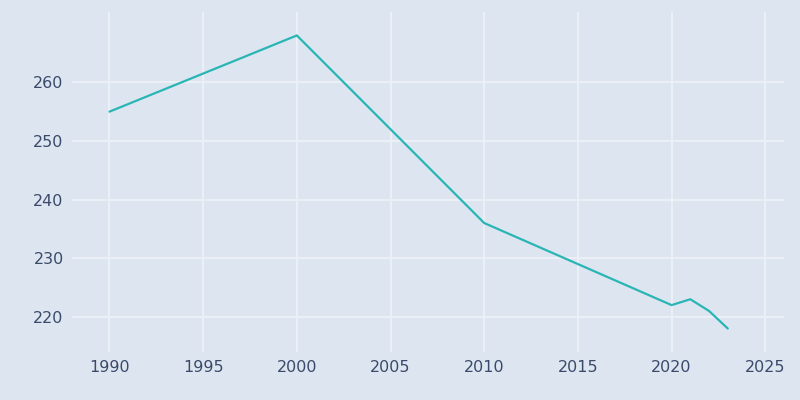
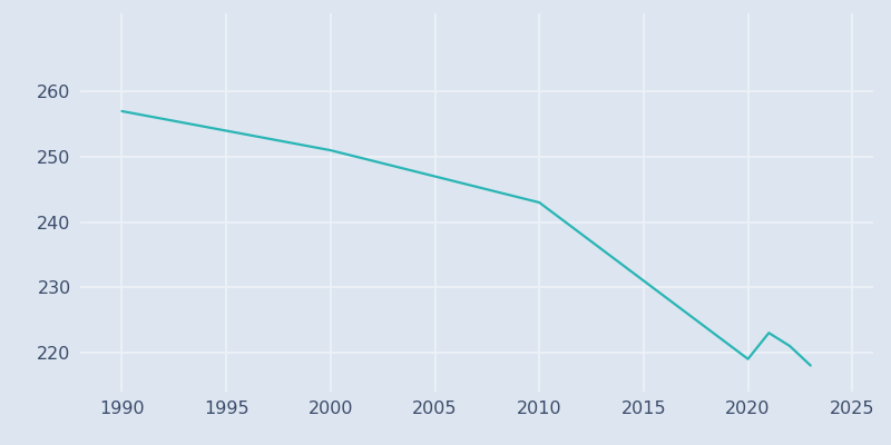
1990: 255 -> 257
2000: 268 -> 251
2010: 236 -> 243
2020: 222 -> 219
